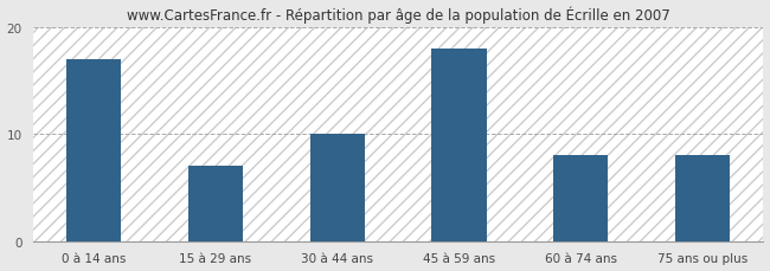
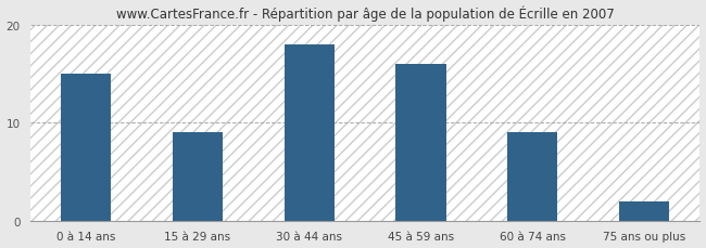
0 à 14 ans: 17 -> 15
15 à 29 ans: 7 -> 9
30 à 44 ans: 10 -> 18
45 à 59 ans: 18 -> 16
60 à 74 ans: 8 -> 9
75 ans ou plus: 8 -> 2
